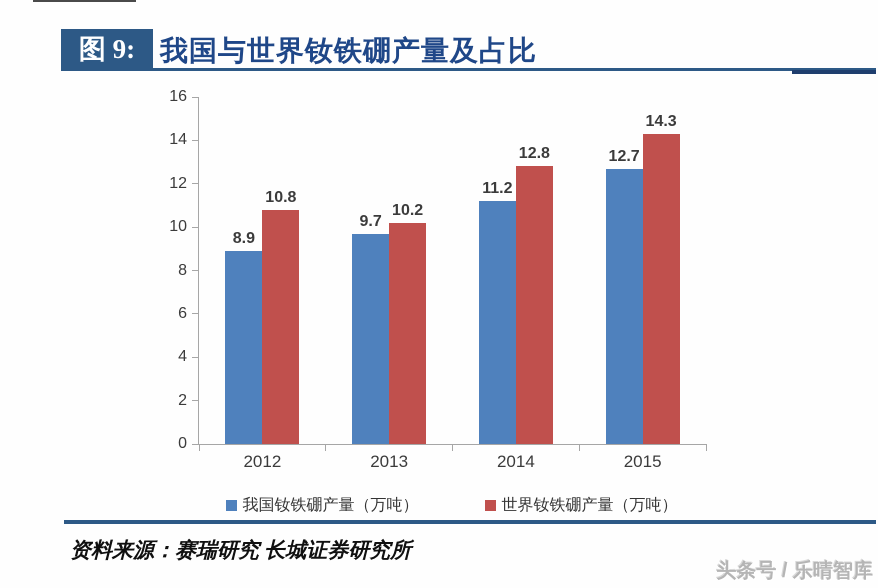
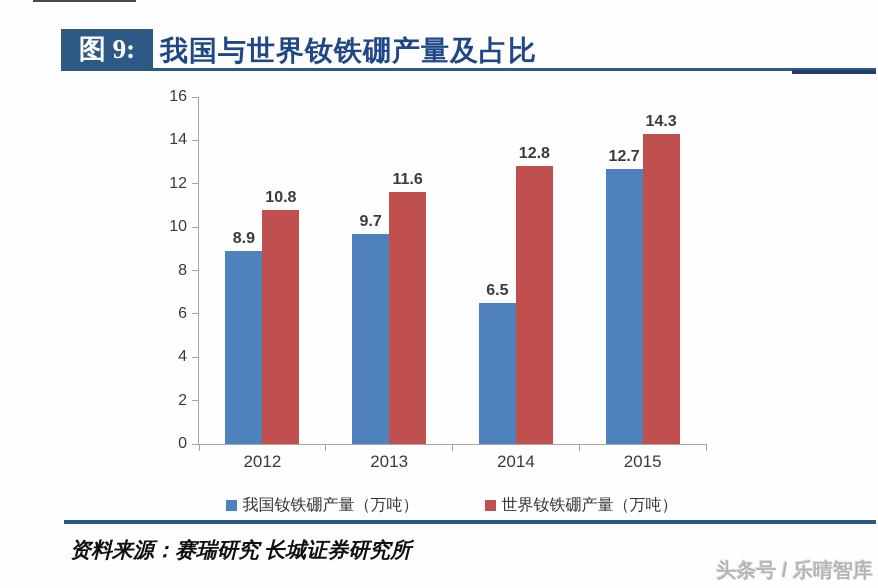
世界钕铁硼产量（万吨）/2013: 10.2 -> 11.6
我国钕铁硼产量（万吨）/2014: 11.2 -> 6.5
